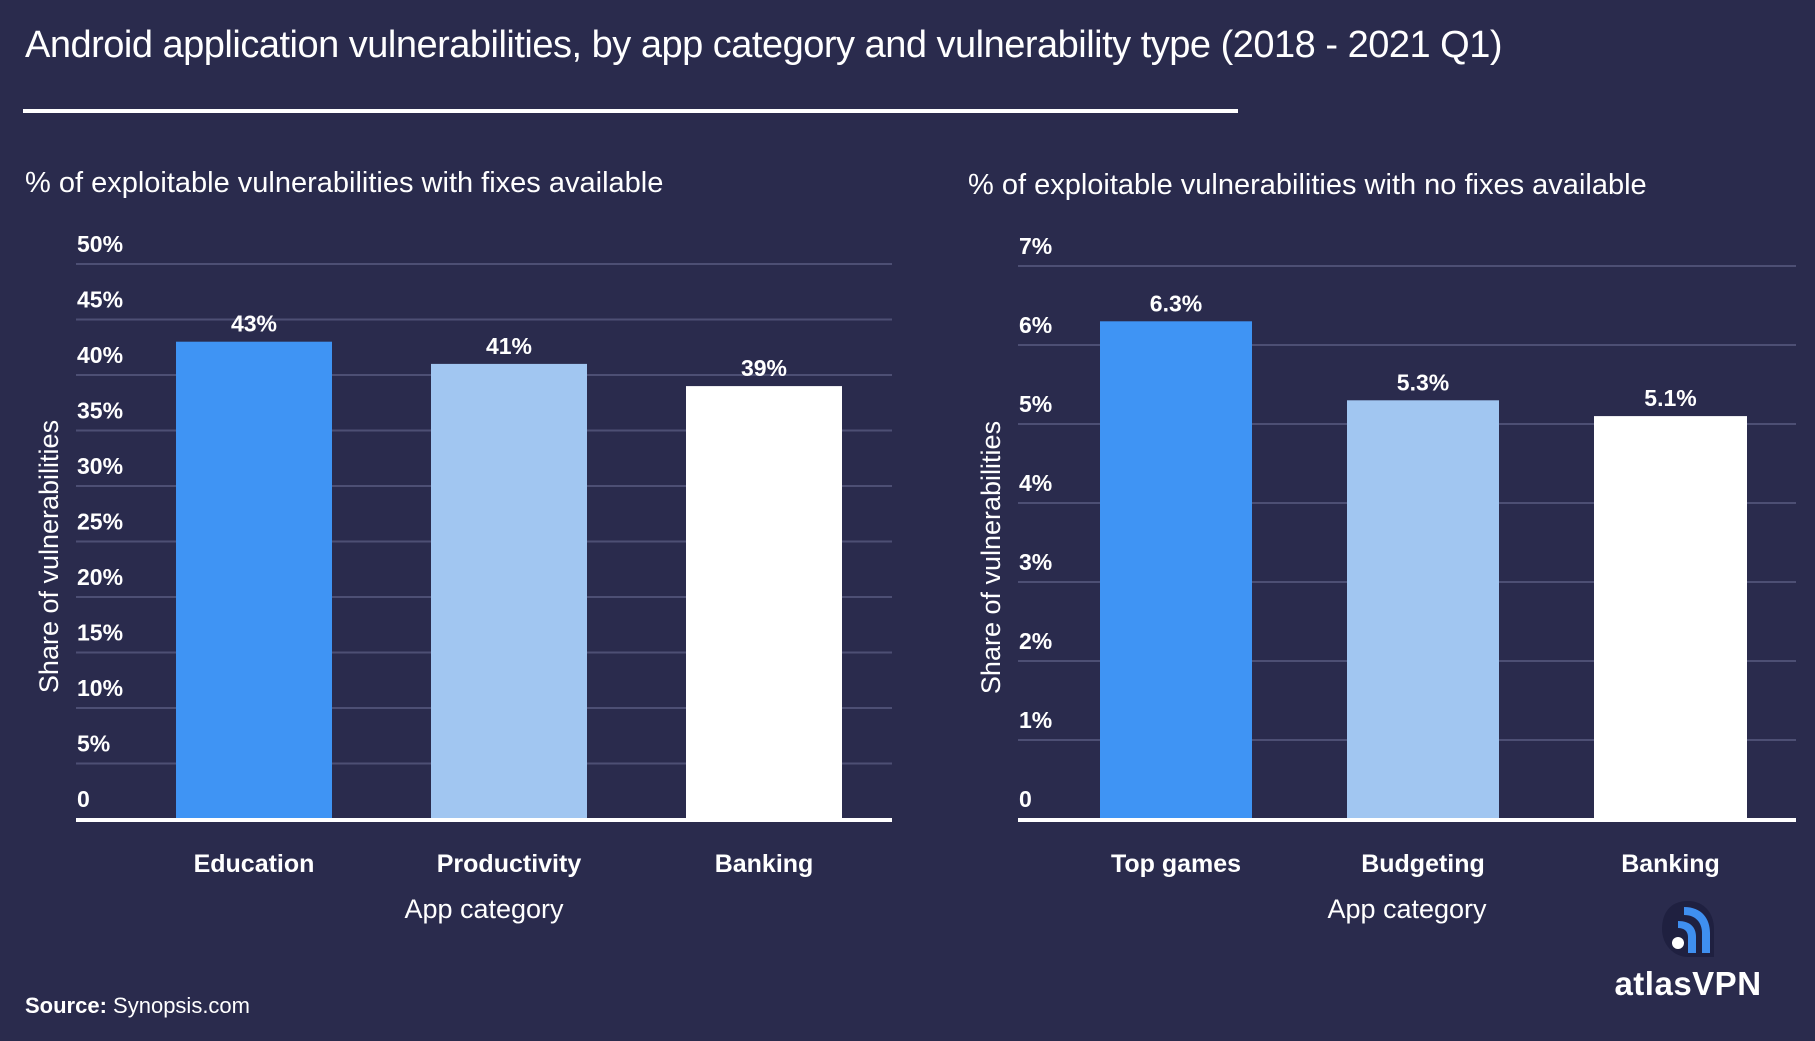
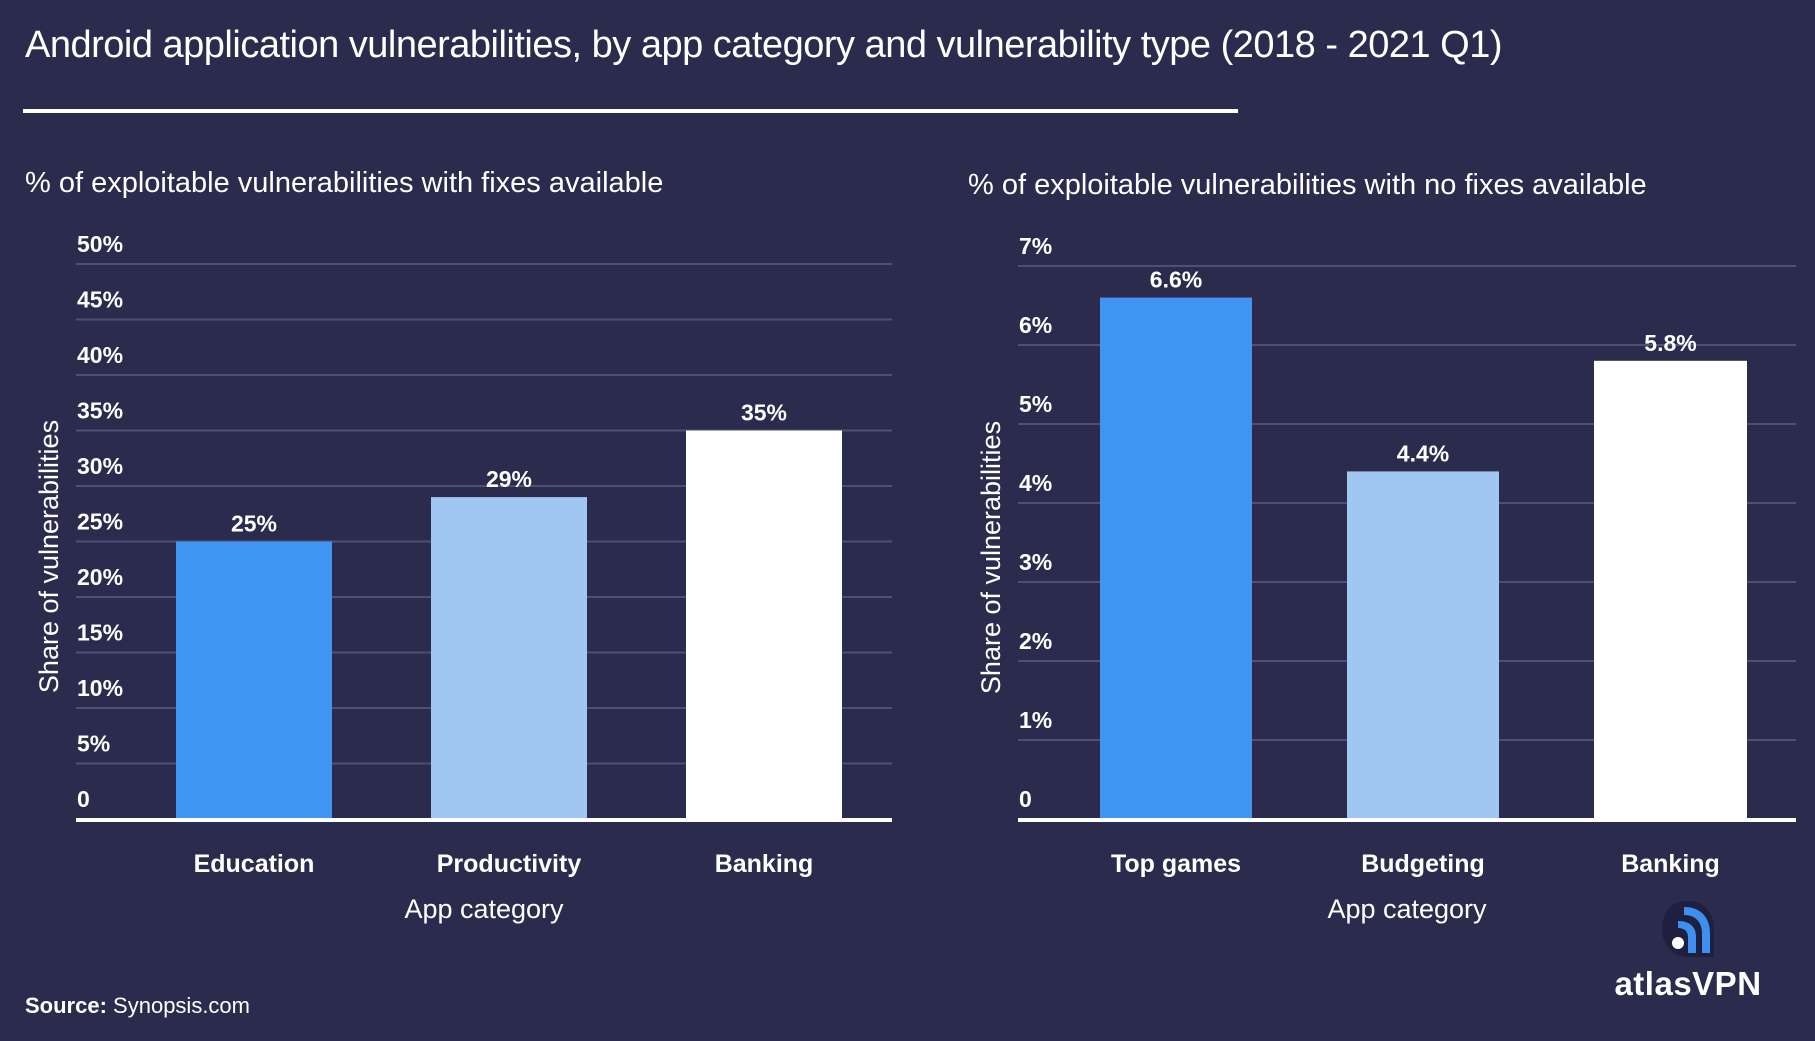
% of exploitable vulnerabilities with fixes available/Education: 43% -> 25%
% of exploitable vulnerabilities with fixes available/Productivity: 41% -> 29%
% of exploitable vulnerabilities with fixes available/Banking: 39% -> 35%
% of exploitable vulnerabilities with no fixes available/Top games: 6.3% -> 6.6%
% of exploitable vulnerabilities with no fixes available/Budgeting: 5.3% -> 4.4%
% of exploitable vulnerabilities with no fixes available/Banking: 5.1% -> 5.8%
